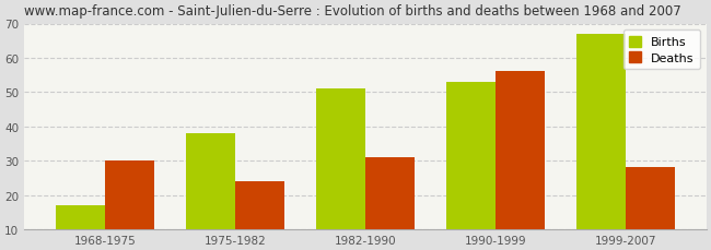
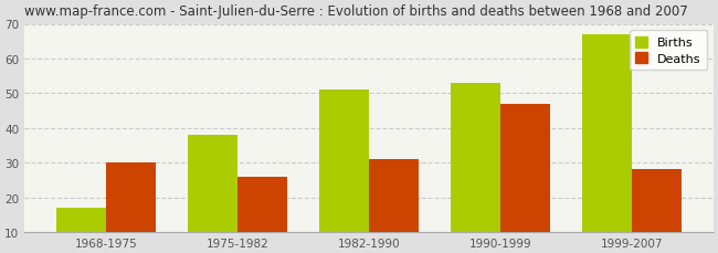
Deaths/1975-1982: 24 -> 26
Deaths/1990-1999: 56 -> 47
